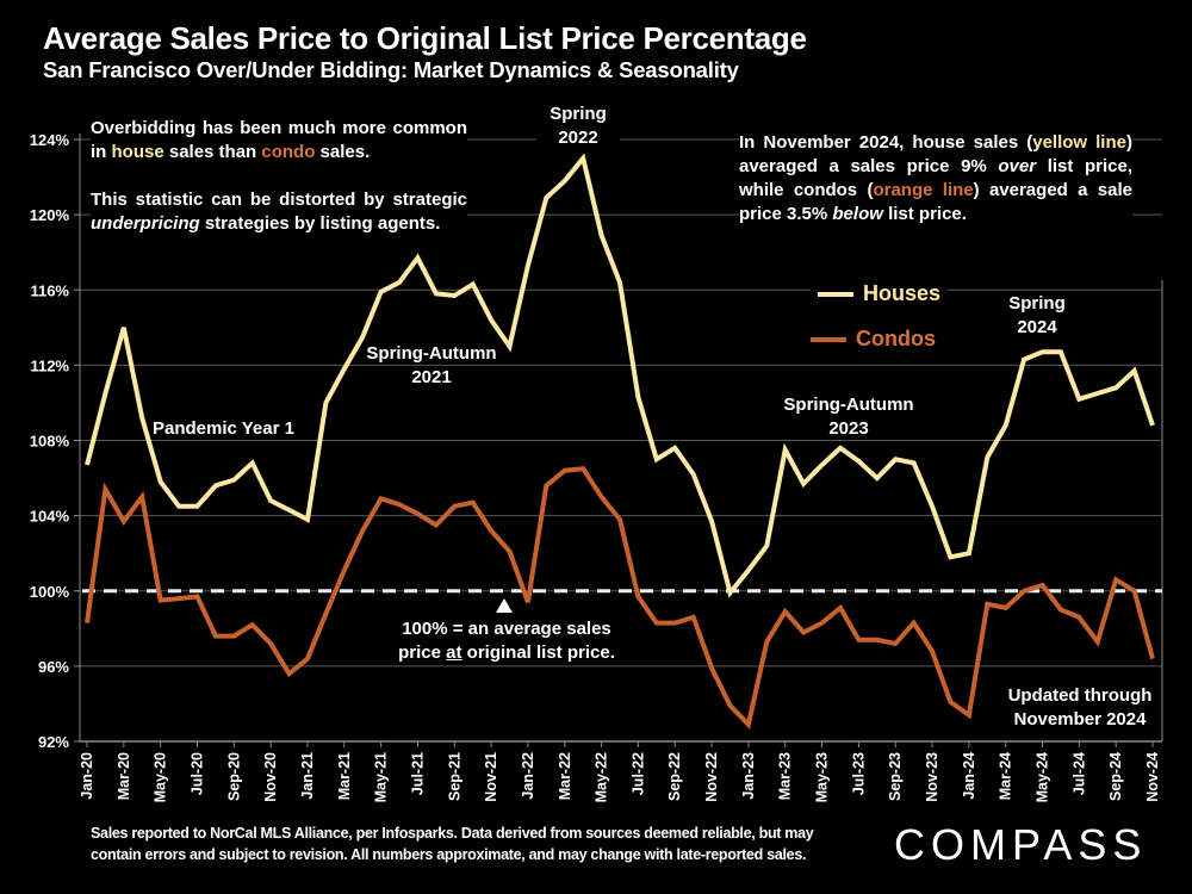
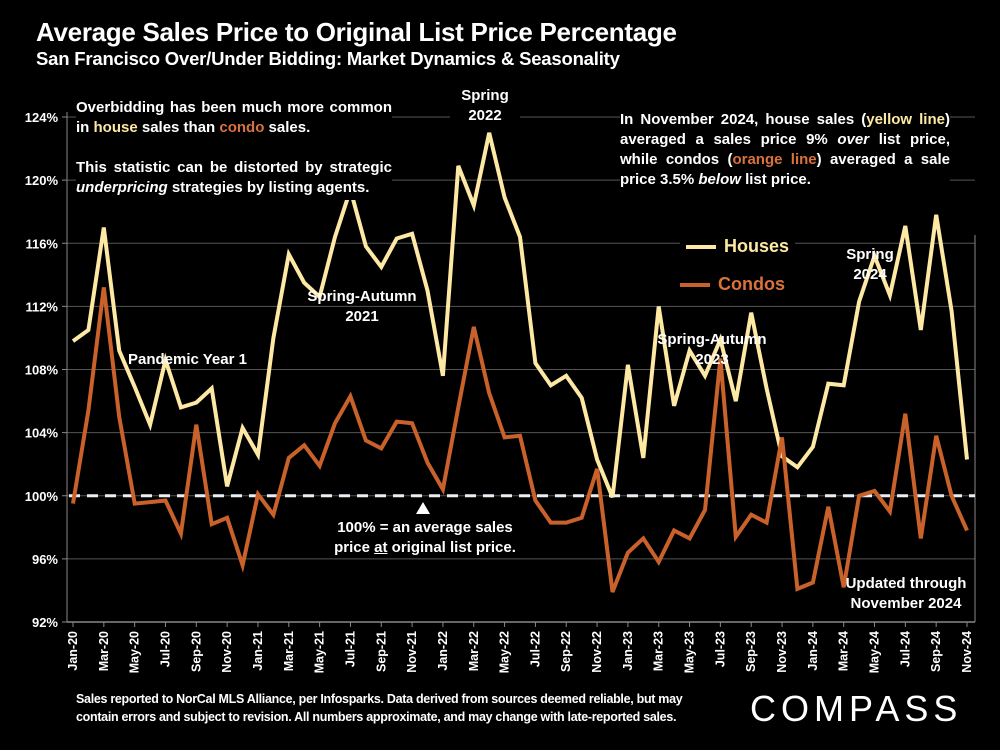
Houses/Jan-20: 106.7% -> 109.8%
Condos/Jan-20: 98.3% -> 99.5%
Houses/Mar-20: 114.0% -> 117.0%
Condos/Mar-20: 103.7% -> 113.2%
Houses/May-20: 105.8% -> 106.9%
Houses/Jul-20: 104.5% -> 108.6%
Condos/Sep-20: 97.6% -> 104.5%
Houses/Nov-20: 104.8% -> 100.6%
Condos/Nov-20: 97.2% -> 98.6%
Houses/Jan-21: 103.8% -> 102.6%
Condos/Jan-21: 96.4% -> 100.1%
Houses/Mar-21: 111.8% -> 115.3%
Condos/Mar-21: 101.1% -> 102.4%
Houses/May-21: 115.9% -> 112.6%
Condos/May-21: 104.9% -> 101.9%
Houses/Jul-21: 117.7% -> 119.4%
Condos/Jul-21: 104.1% -> 106.3%
Houses/Sep-21: 115.7% -> 114.5%
Condos/Sep-21: 104.5% -> 103.0%
Houses/Nov-21: 114.4% -> 116.6%
Condos/Nov-21: 103.2% -> 104.6%
Houses/Jan-22: 117.3% -> 107.6%
Condos/Jan-22: 99.4% -> 100.4%
Houses/Mar-22: 121.8% -> 118.4%
Condos/Mar-22: 106.4% -> 110.7%
Condos/May-22: 105.0% -> 103.7%
Houses/Jul-22: 110.3% -> 108.4%
Houses/Nov-22: 103.7% -> 102.3%
Condos/Nov-22: 95.9% -> 101.7%
Houses/Jan-23: 101.1% -> 108.3%
Condos/Jan-23: 92.9% -> 96.4%
Houses/Mar-23: 107.5% -> 112.0%
Condos/Mar-23: 98.9% -> 95.8%
Houses/May-23: 106.7% -> 109.2%
Condos/May-23: 98.3% -> 97.3%
Houses/Jul-23: 106.9% -> 109.9%
Condos/Jul-23: 97.4% -> 108.7%
Houses/Sep-23: 107.0% -> 111.6%
Condos/Sep-23: 97.2% -> 98.8%
Houses/Nov-23: 104.5% -> 102.5%
Condos/Nov-23: 96.8% -> 103.7%
Houses/Jan-24: 102.0% -> 103.1%
Condos/Jan-24: 93.4% -> 94.5%
Houses/Mar-24: 108.8% -> 107.0%
Condos/Mar-24: 99.1% -> 94.2%
Houses/May-24: 112.7% -> 115.2%
Houses/Jul-24: 110.2% -> 117.1%
Condos/Jul-24: 98.6% -> 105.2%
Houses/Sep-24: 110.8% -> 117.8%
Condos/Sep-24: 100.6% -> 103.8%
Houses/Nov-24: 108.8% -> 102.3%
Condos/Nov-24: 96.4% -> 97.8%
